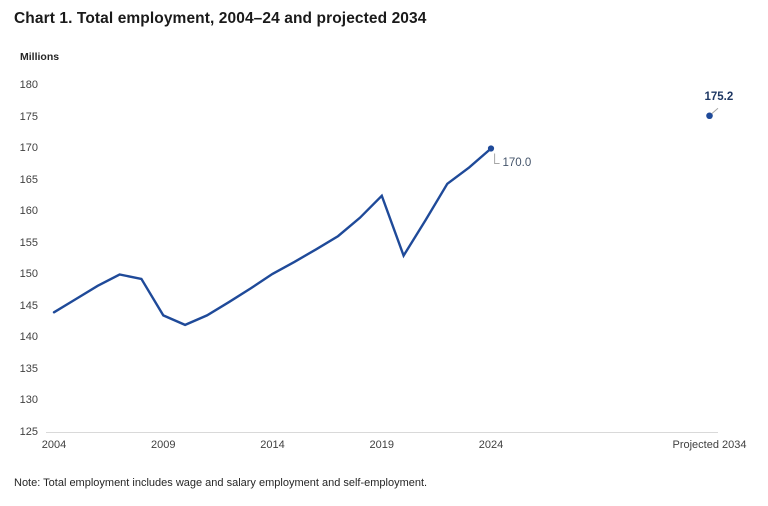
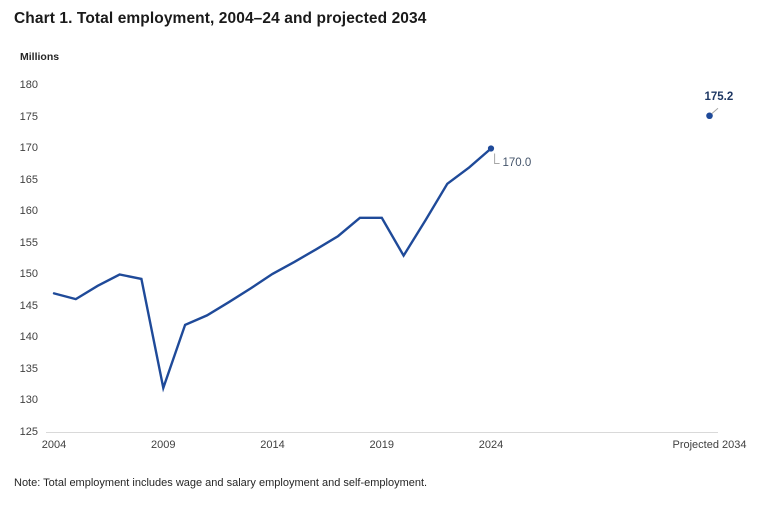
2004: 144 -> 147
2009: 144 -> 132
2019: 162 -> 159
